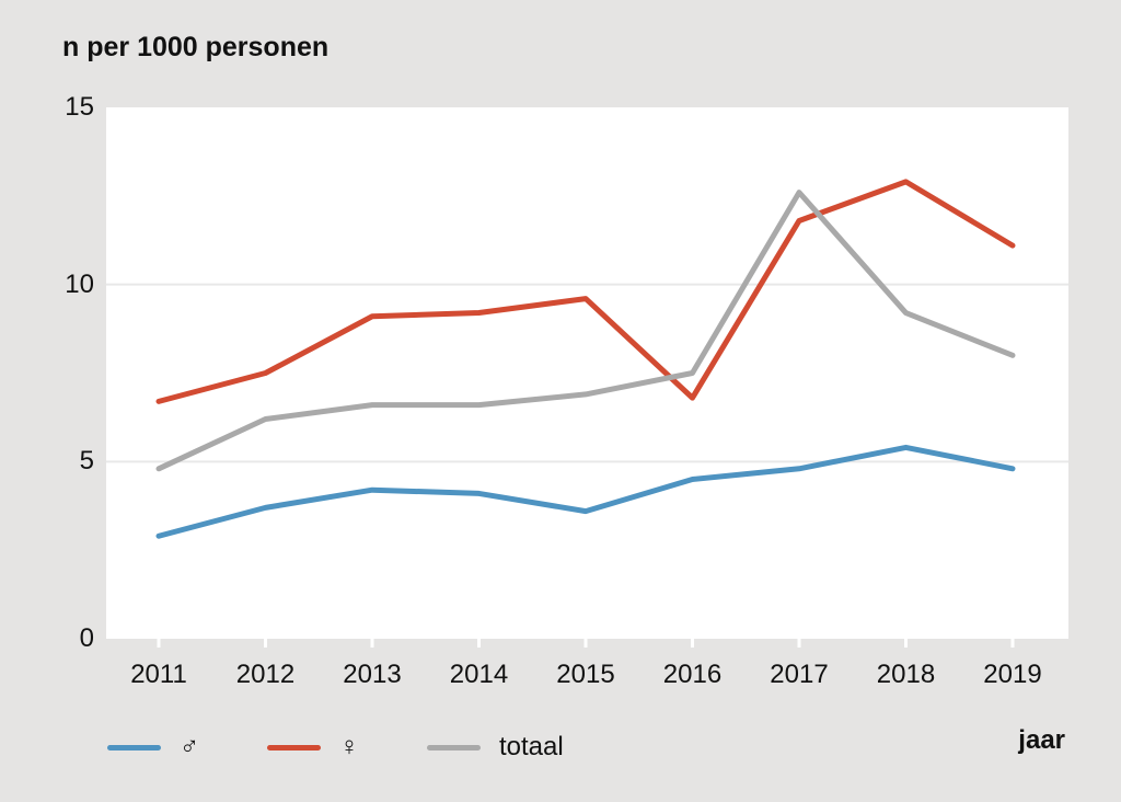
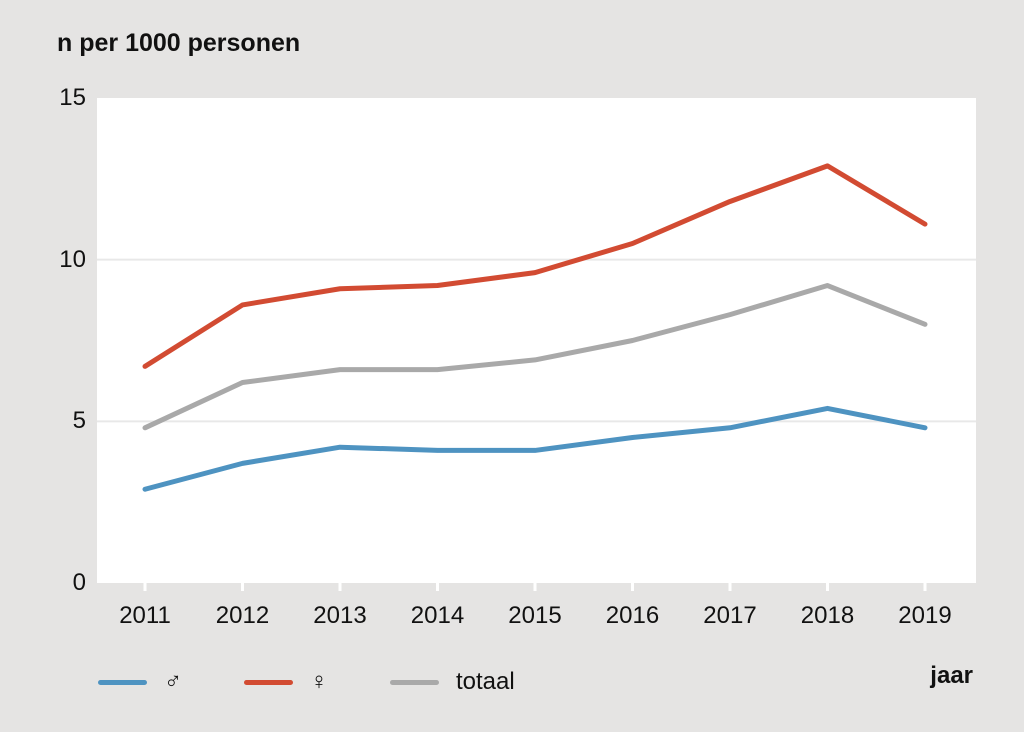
♀/2012: 7.5 -> 8.6
♂/2015: 3.6 -> 4.1
♀/2016: 6.8 -> 10.5
totaal/2017: 12.6 -> 8.3
